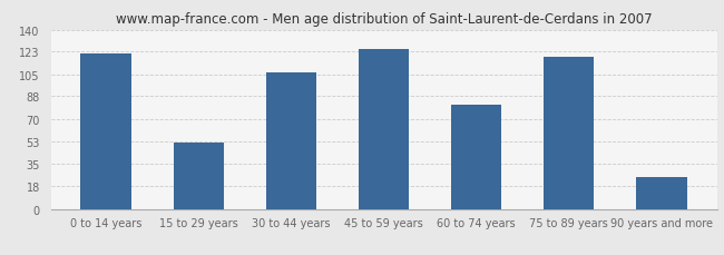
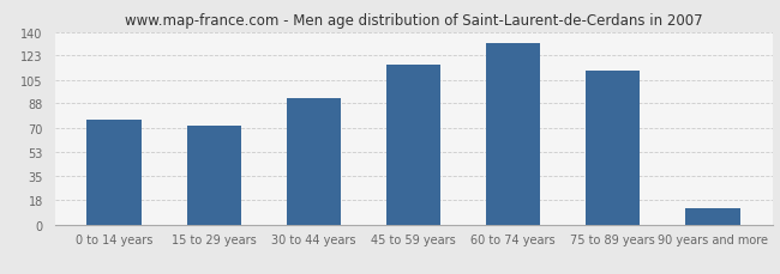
0 to 14 years: 121 -> 76
15 to 29 years: 52 -> 72
30 to 44 years: 107 -> 92
45 to 59 years: 125 -> 116
60 to 74 years: 81 -> 132
75 to 89 years: 119 -> 112
90 years and more: 25 -> 12
